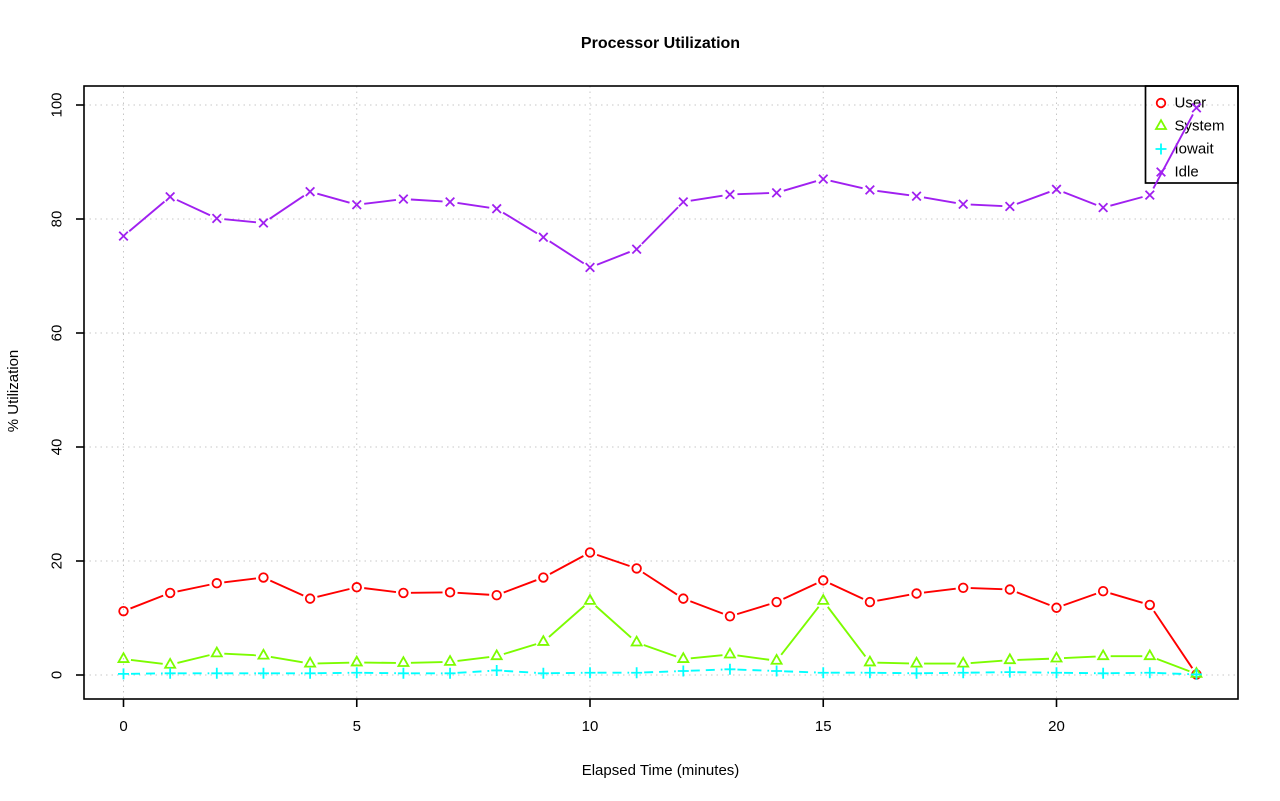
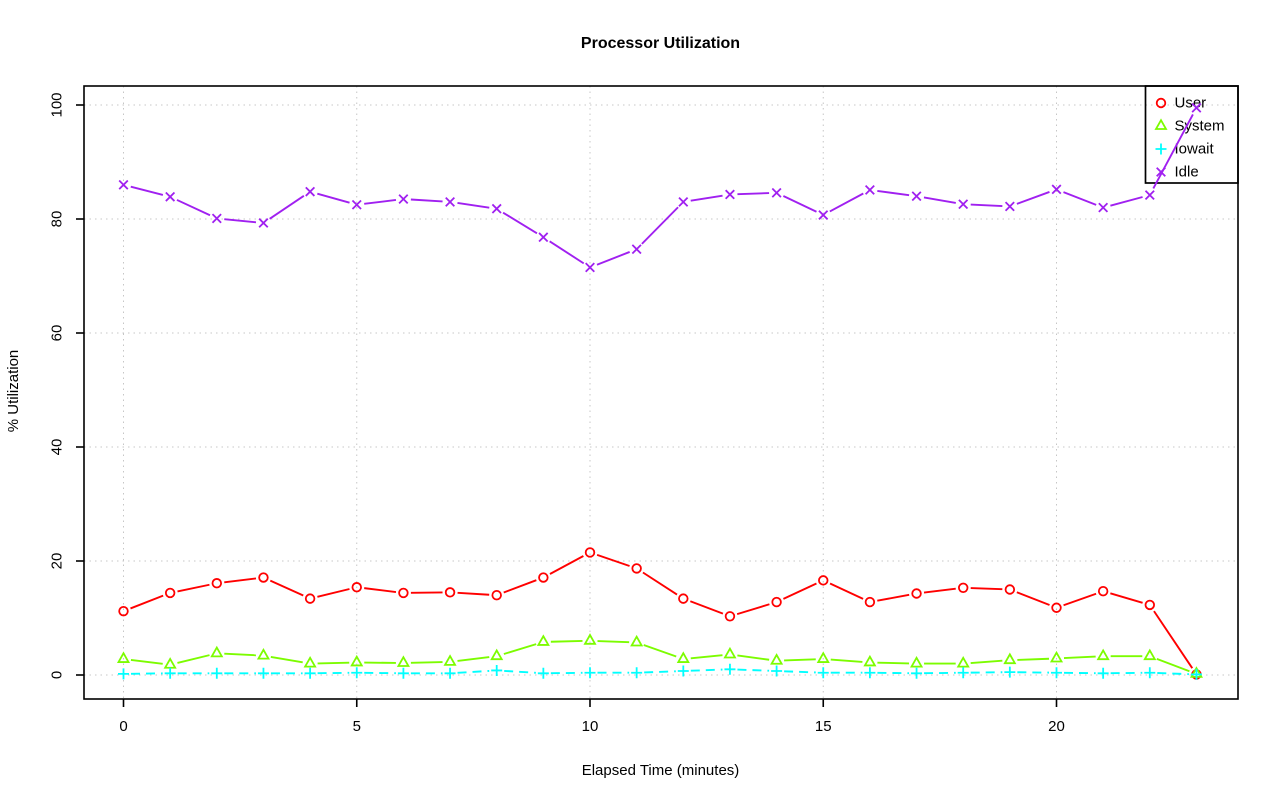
Idle/0: 77 -> 86
System/10: 13 -> 6
System/15: 13 -> 3
Idle/15: 87 -> 81
